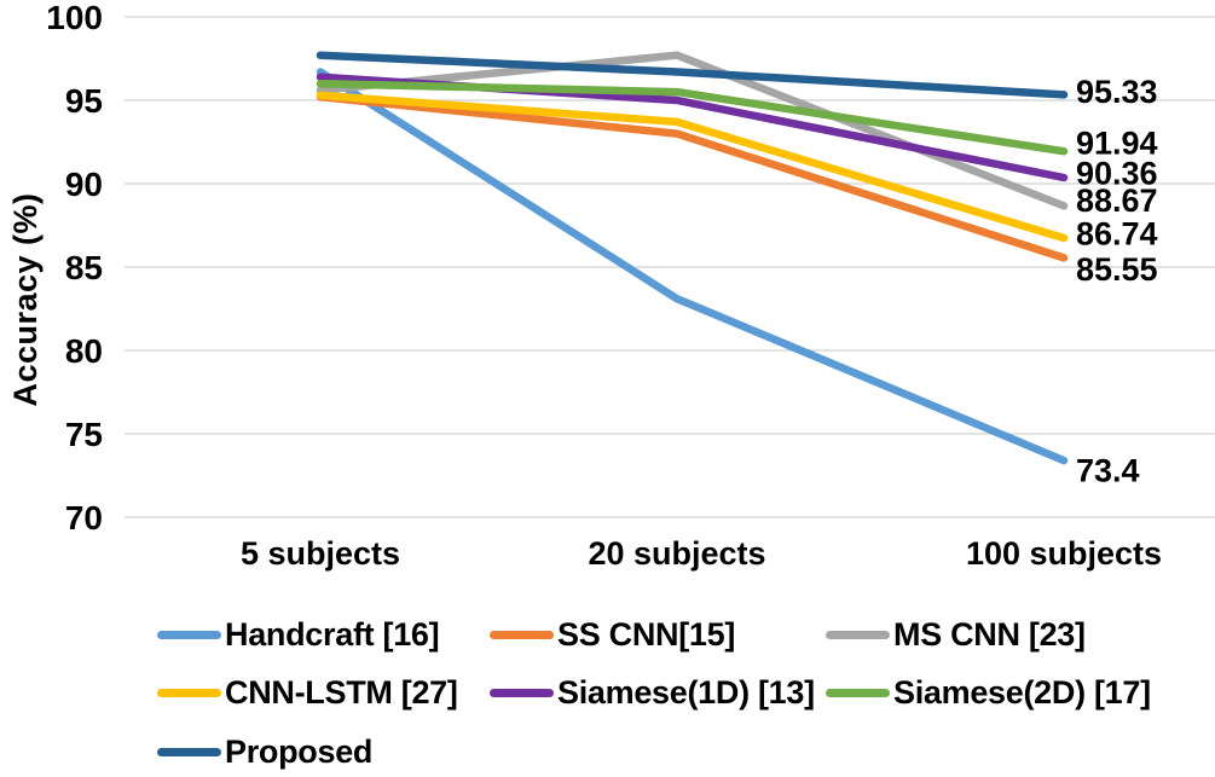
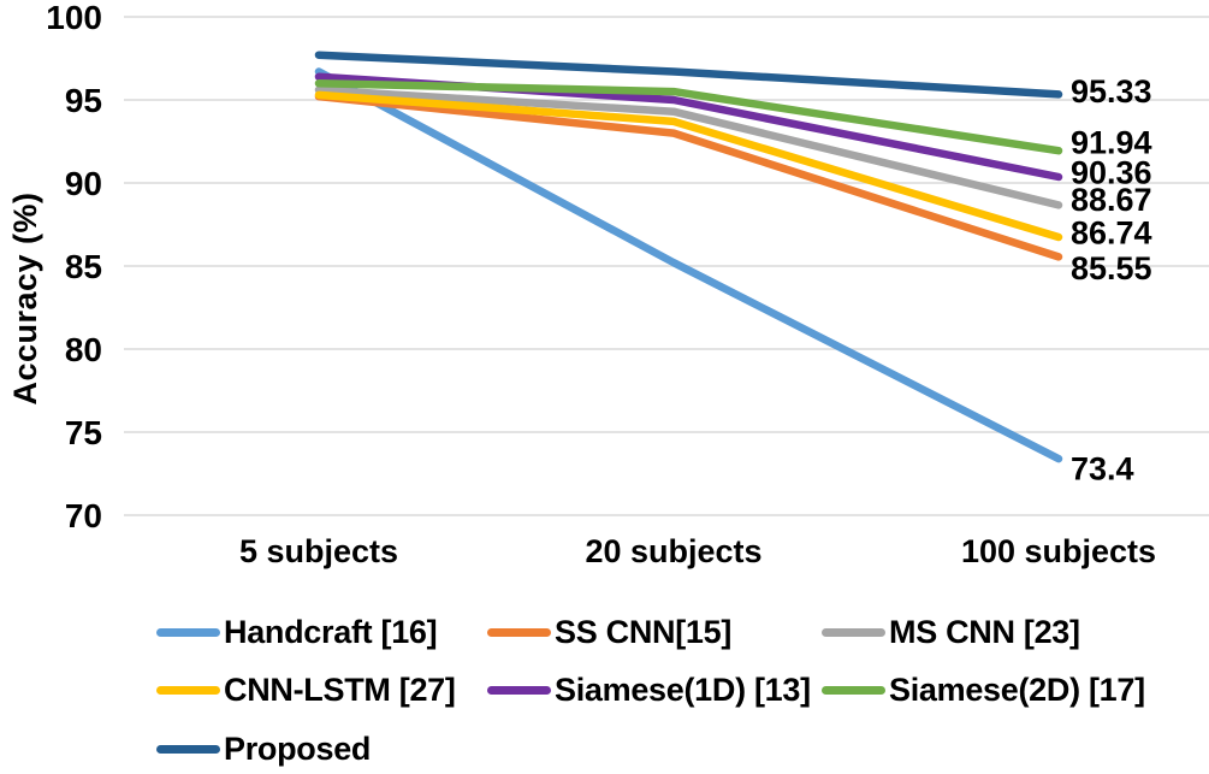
Handcraft [16]/20 subjects: 83.1 -> 85.2
MS CNN [23]/20 subjects: 97.7 -> 94.3
